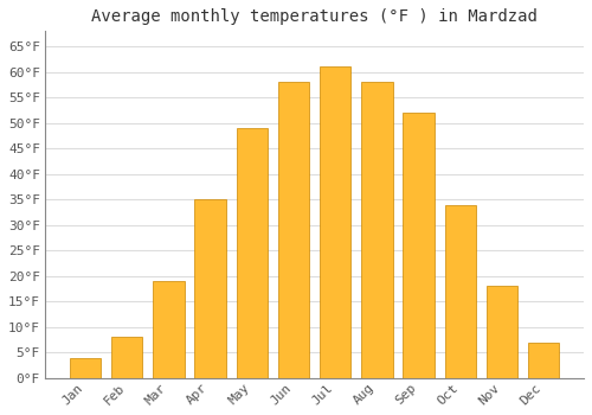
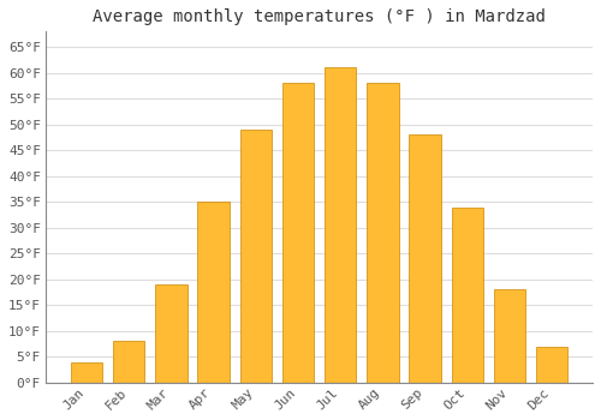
Sep: 52°F -> 48°F
